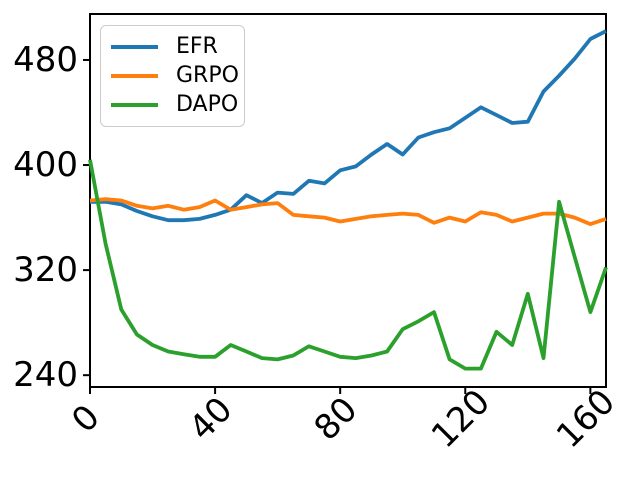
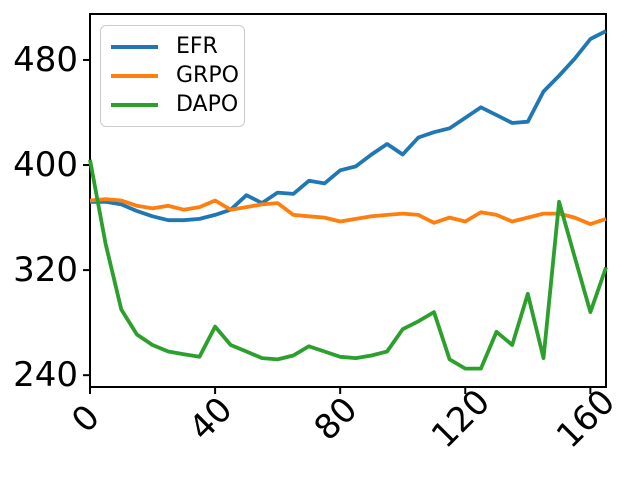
DAPO/40: 254 -> 277
